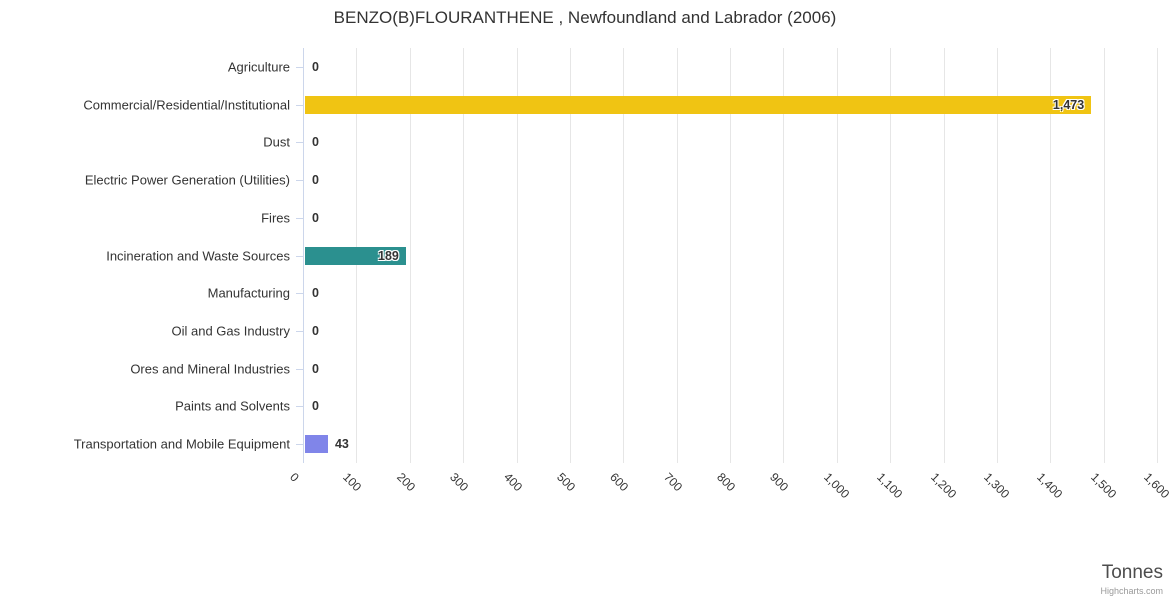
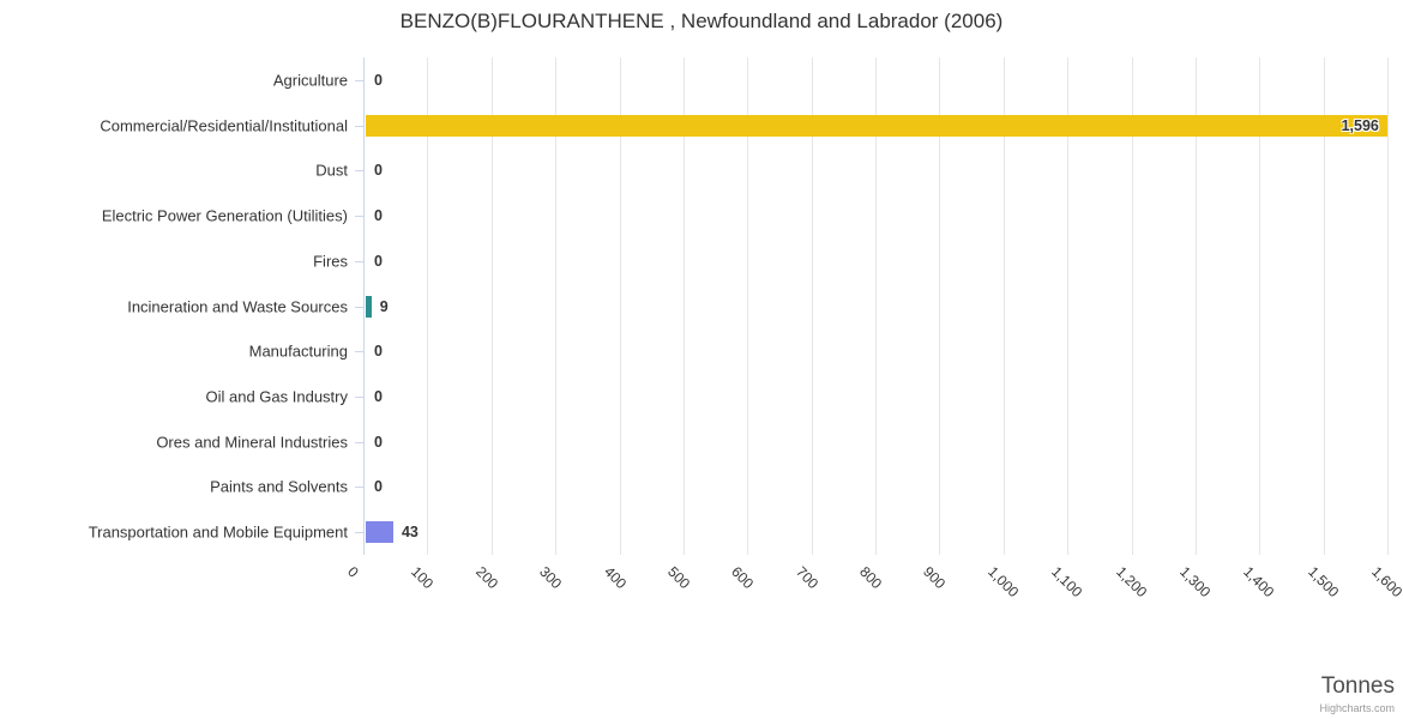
Commercial/Residential/Institutional: 1,473 -> 1,596
Incineration and Waste Sources: 189 -> 9
